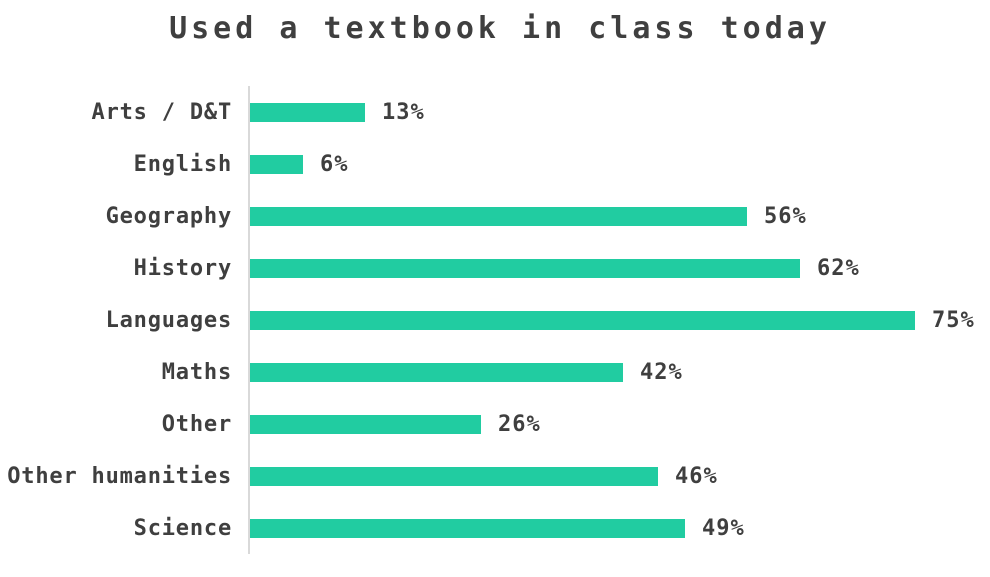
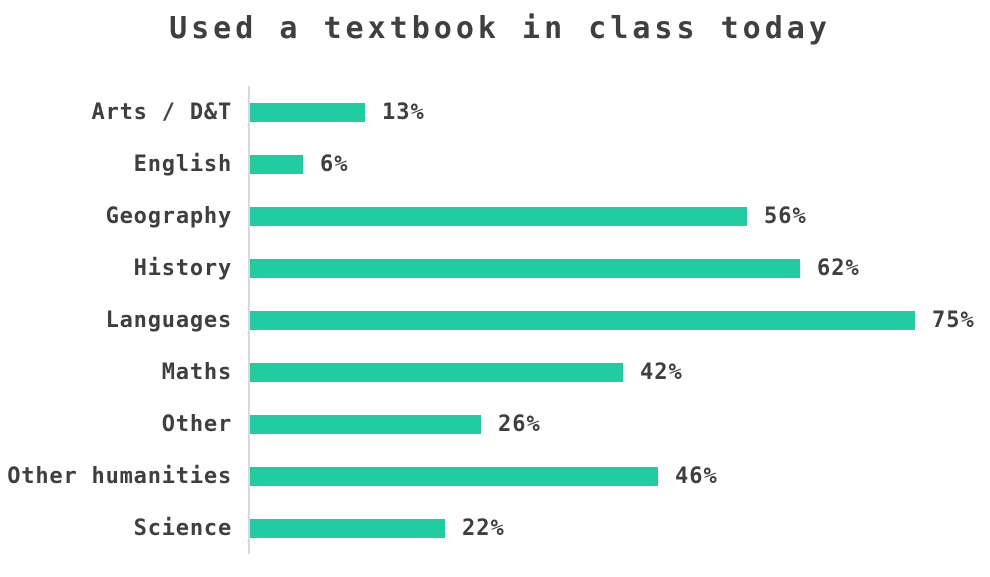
Science: 49% -> 22%
